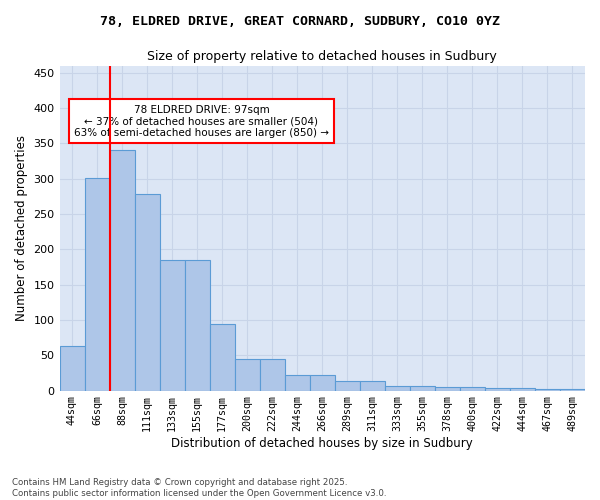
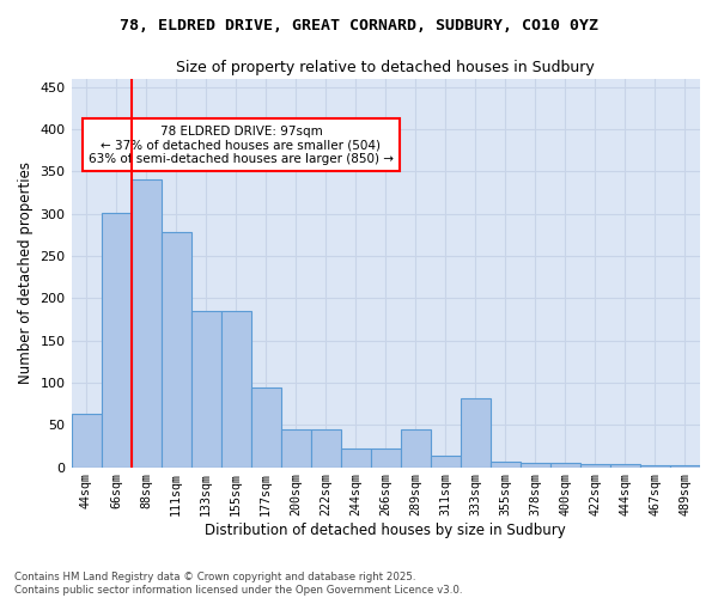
289sqm: 13 -> 44
333sqm: 7 -> 82
